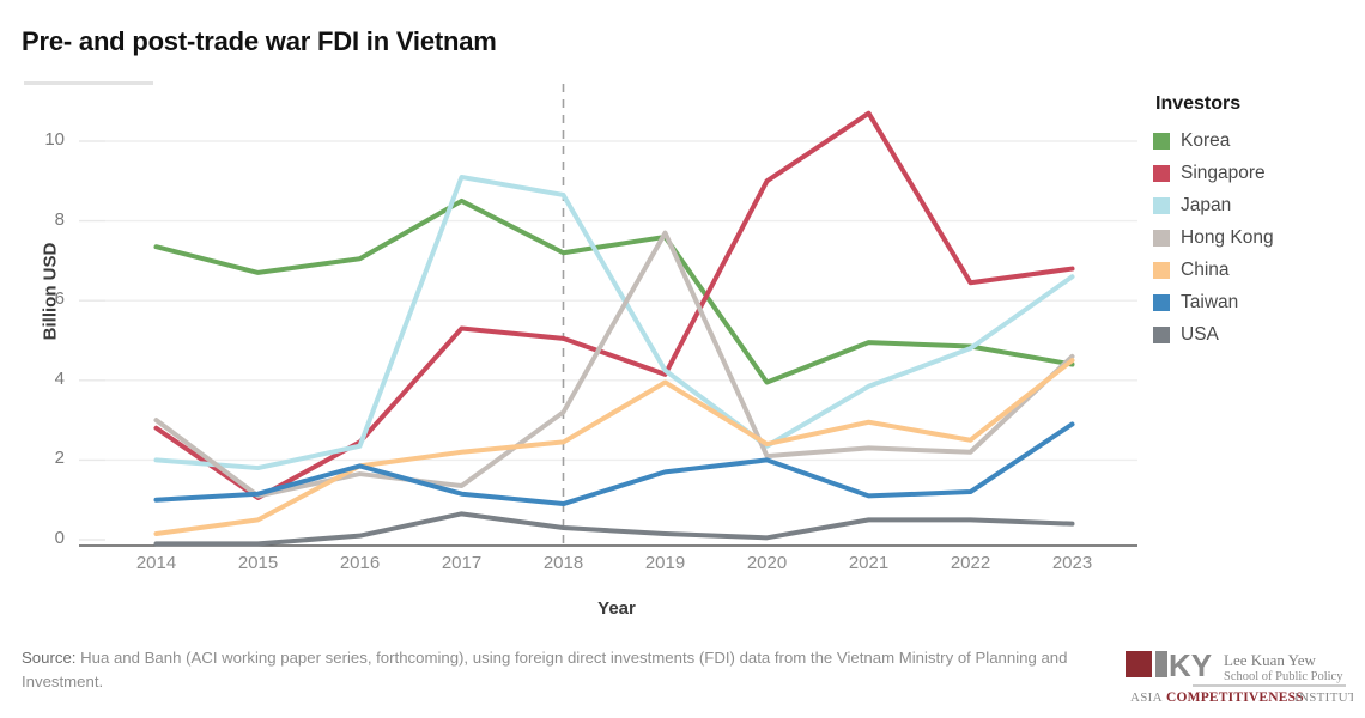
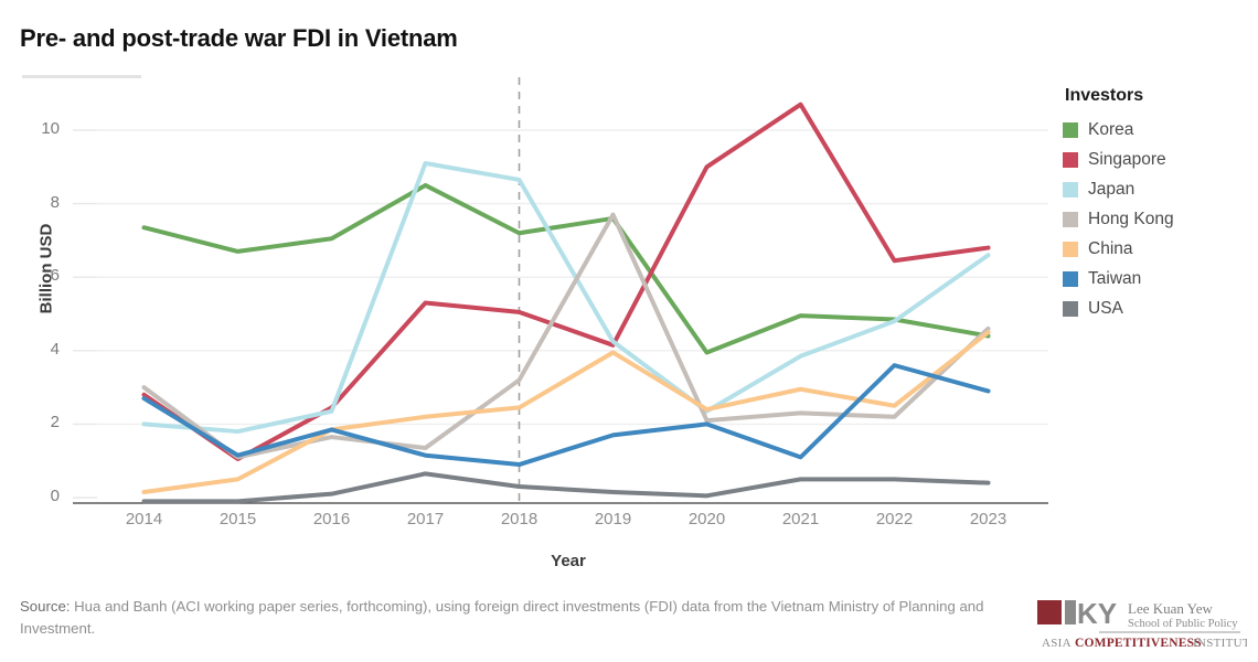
Taiwan/2014: 1.0 -> 2.7
Taiwan/2022: 1.2 -> 3.6
